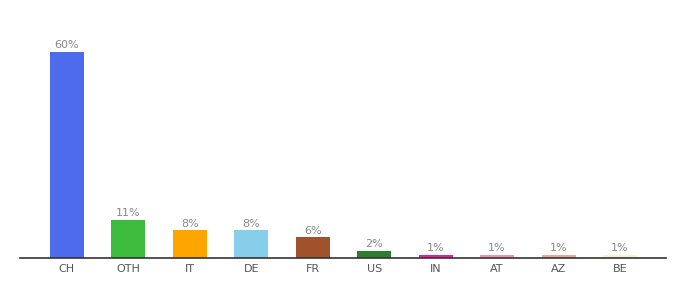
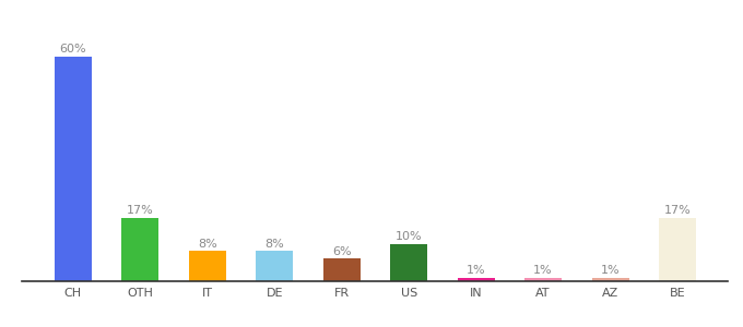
OTH: 11% -> 17%
US: 2% -> 10%
BE: 1% -> 17%
